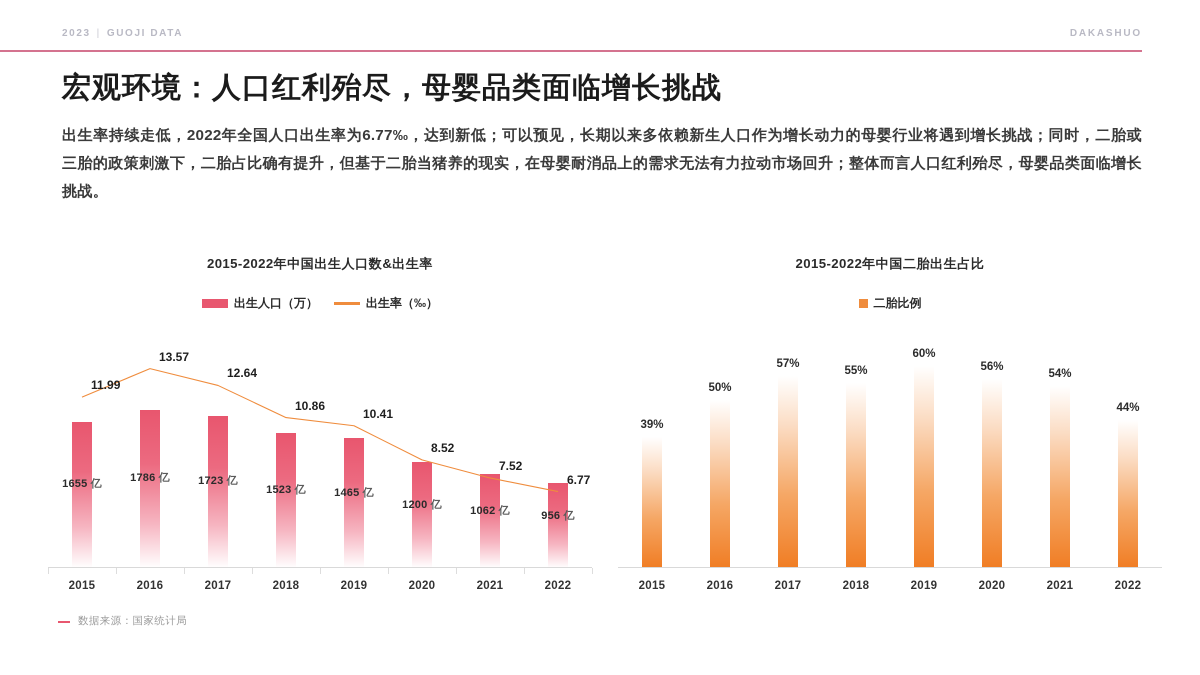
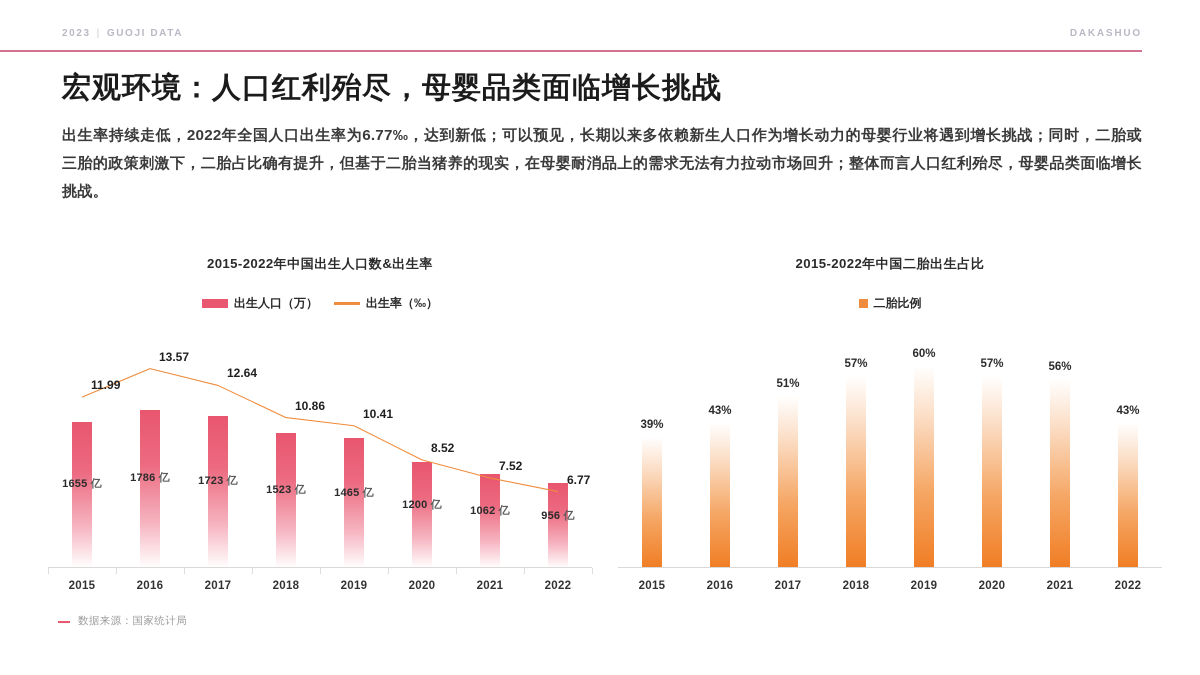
2015-2022年中国二胎出生占比/2016: 50% -> 43%
2015-2022年中国二胎出生占比/2017: 57% -> 51%
2015-2022年中国二胎出生占比/2018: 55% -> 57%
2015-2022年中国二胎出生占比/2020: 56% -> 57%
2015-2022年中国二胎出生占比/2021: 54% -> 56%
2015-2022年中国二胎出生占比/2022: 44% -> 43%
